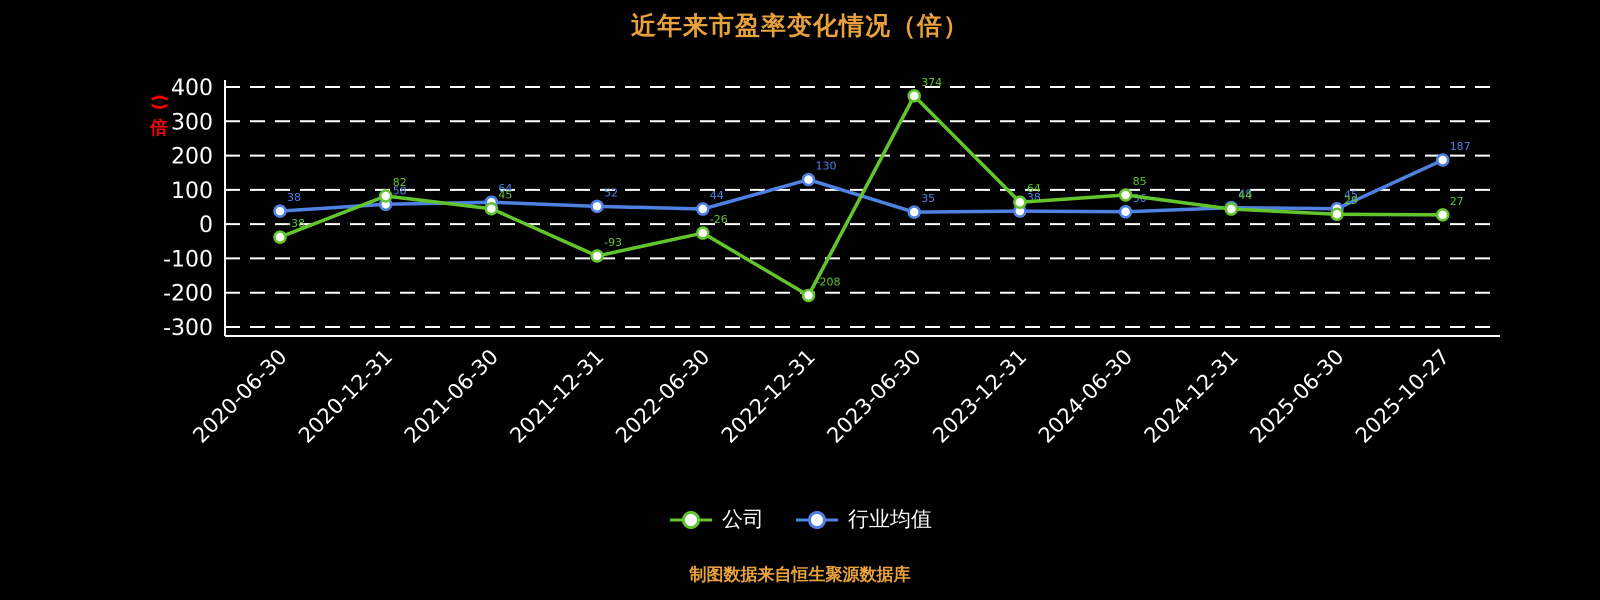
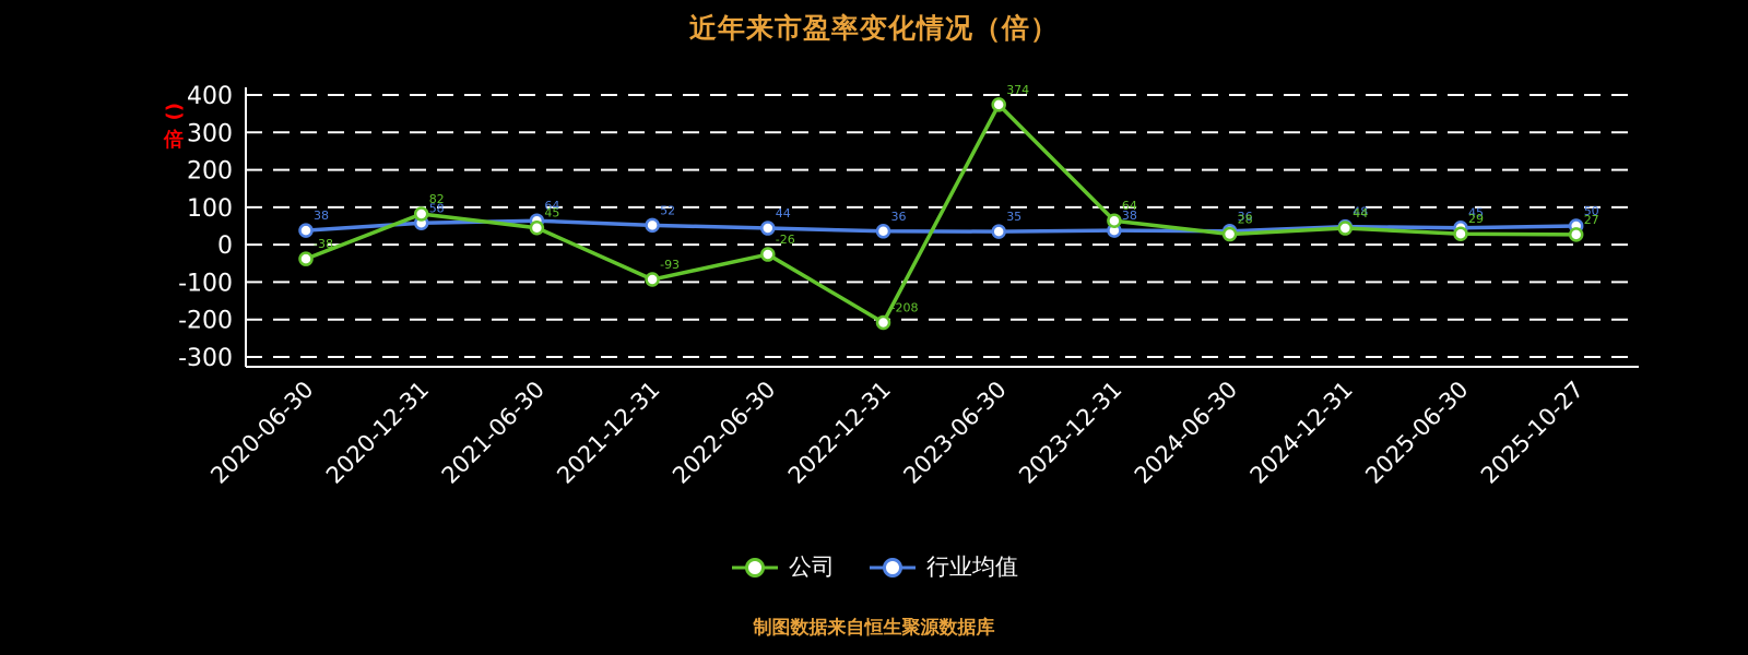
行业均值/2022-12-31: 130 -> 36
公司/2024-06-30: 85 -> 28
行业均值/2025-10-27: 187 -> 50
